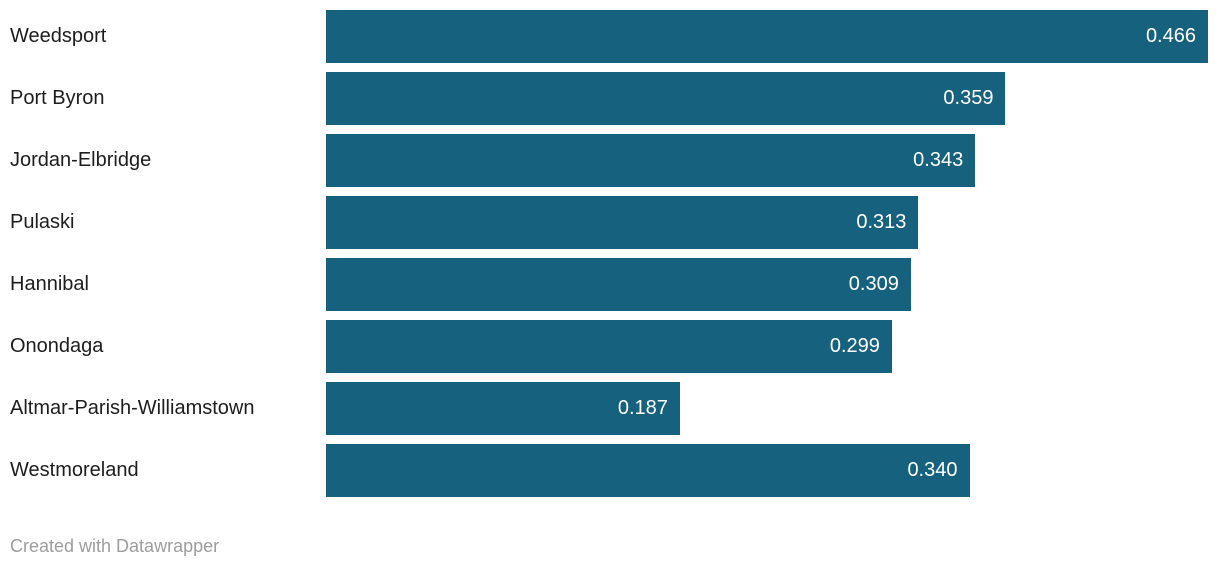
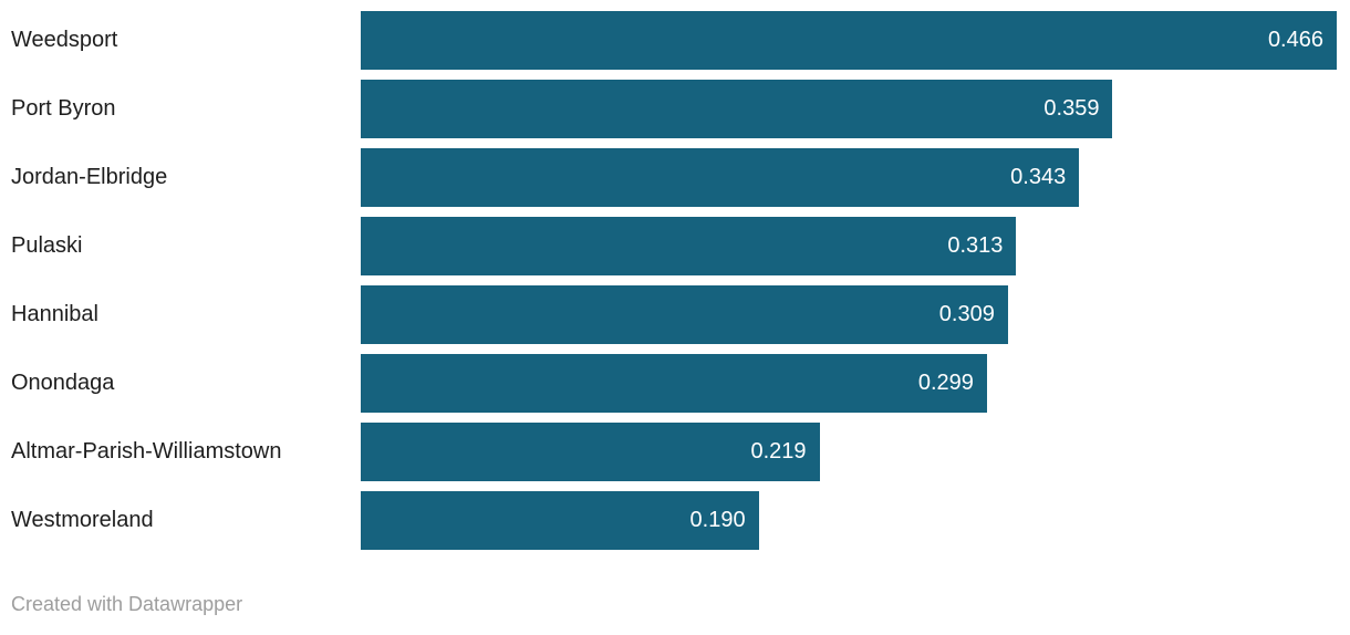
Altmar-Parish-Williamstown: 0.187 -> 0.219
Westmoreland: 0.340 -> 0.190
